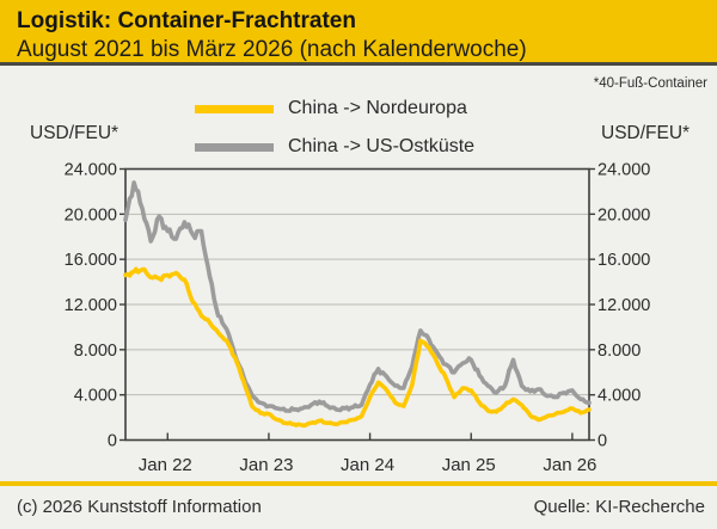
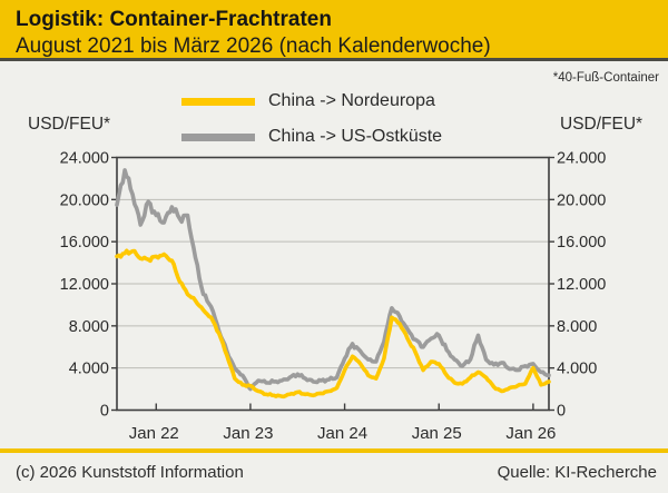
China -> US-Ostküste/Jan 23: 3000 -> 2000
China -> Nordeuropa/Jan 26: 3000 -> 4000
